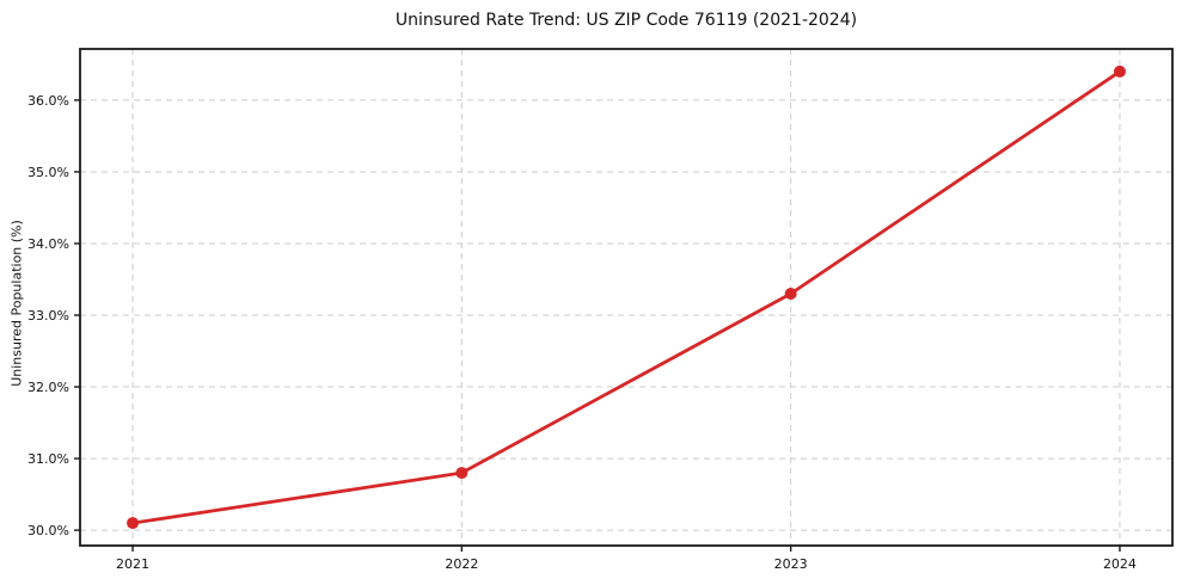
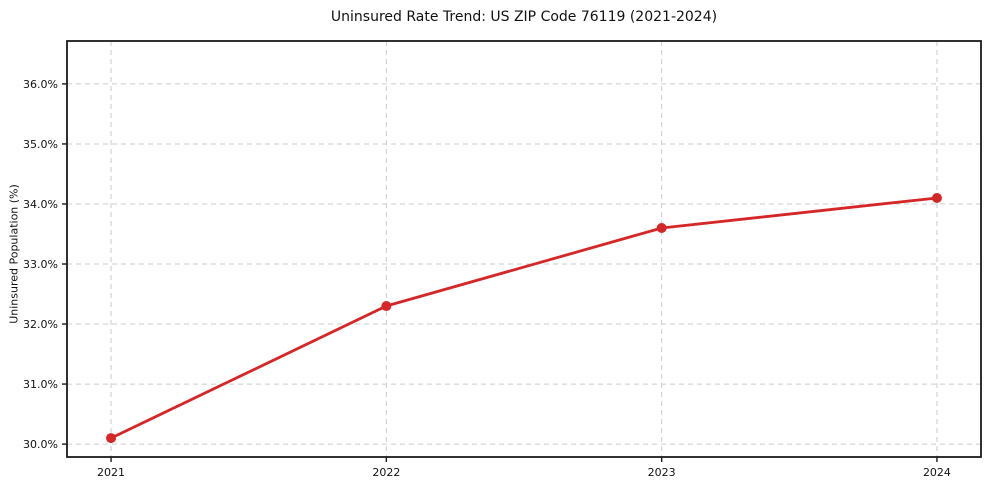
2022: 30.8% -> 32.3%
2023: 33.3% -> 33.6%
2024: 36.4% -> 34.1%
